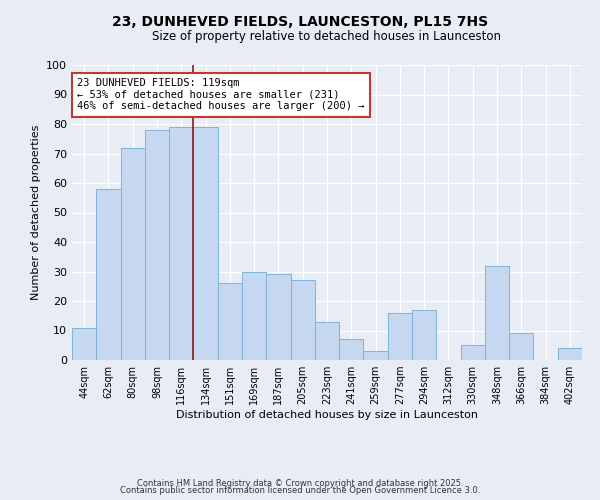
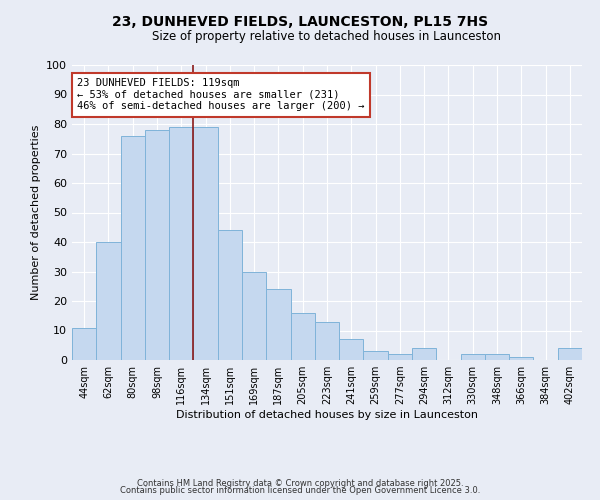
62sqm: 58 -> 40
80sqm: 72 -> 76
151sqm: 26 -> 44
187sqm: 29 -> 24
205sqm: 27 -> 16
277sqm: 16 -> 2
294sqm: 17 -> 4
330sqm: 5 -> 2
348sqm: 32 -> 2
366sqm: 9 -> 1
